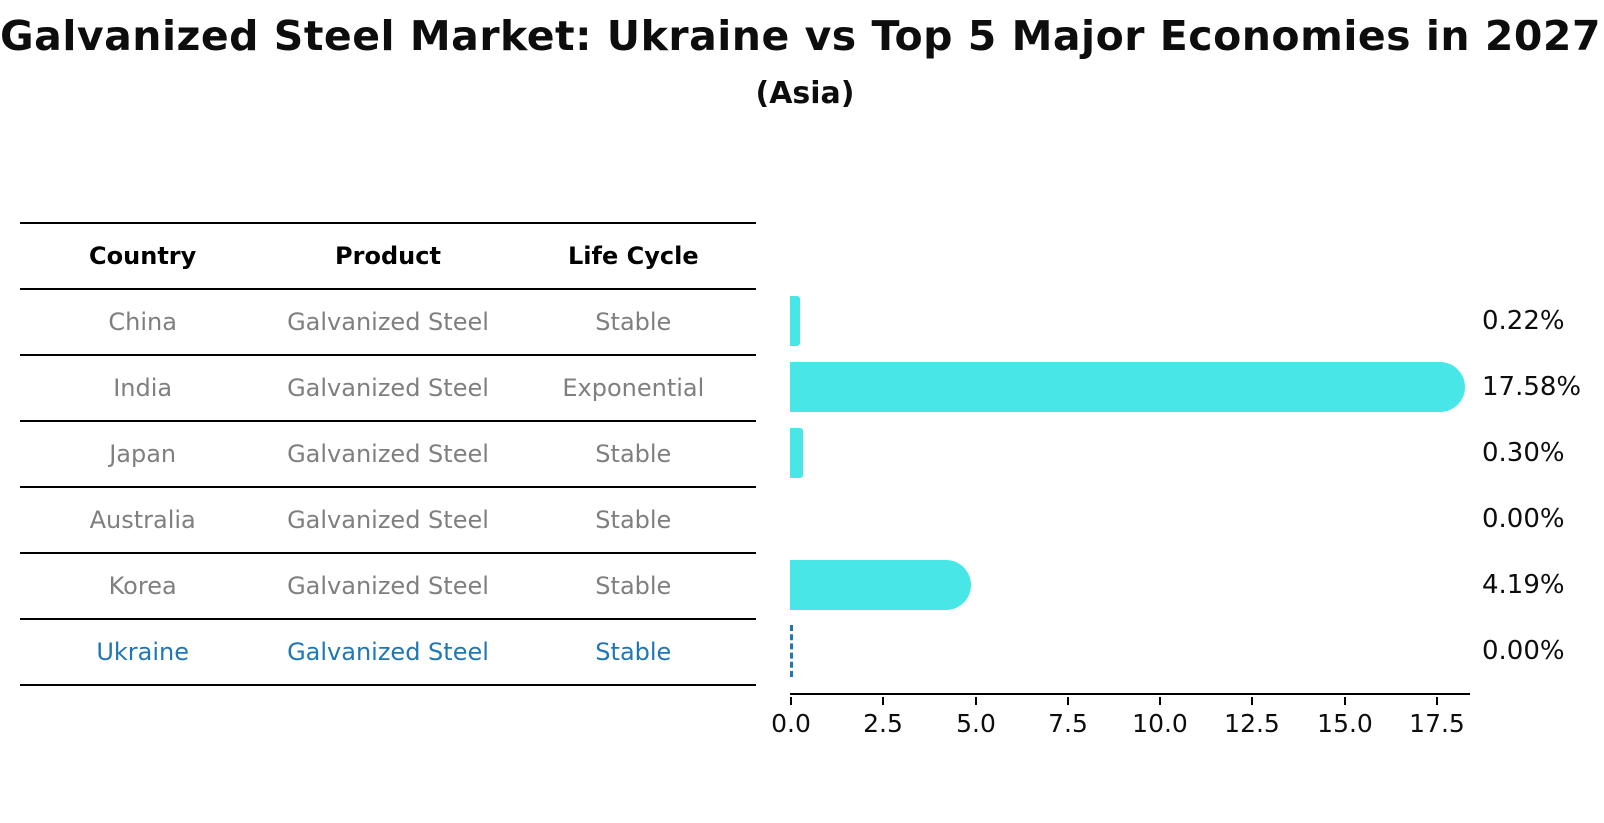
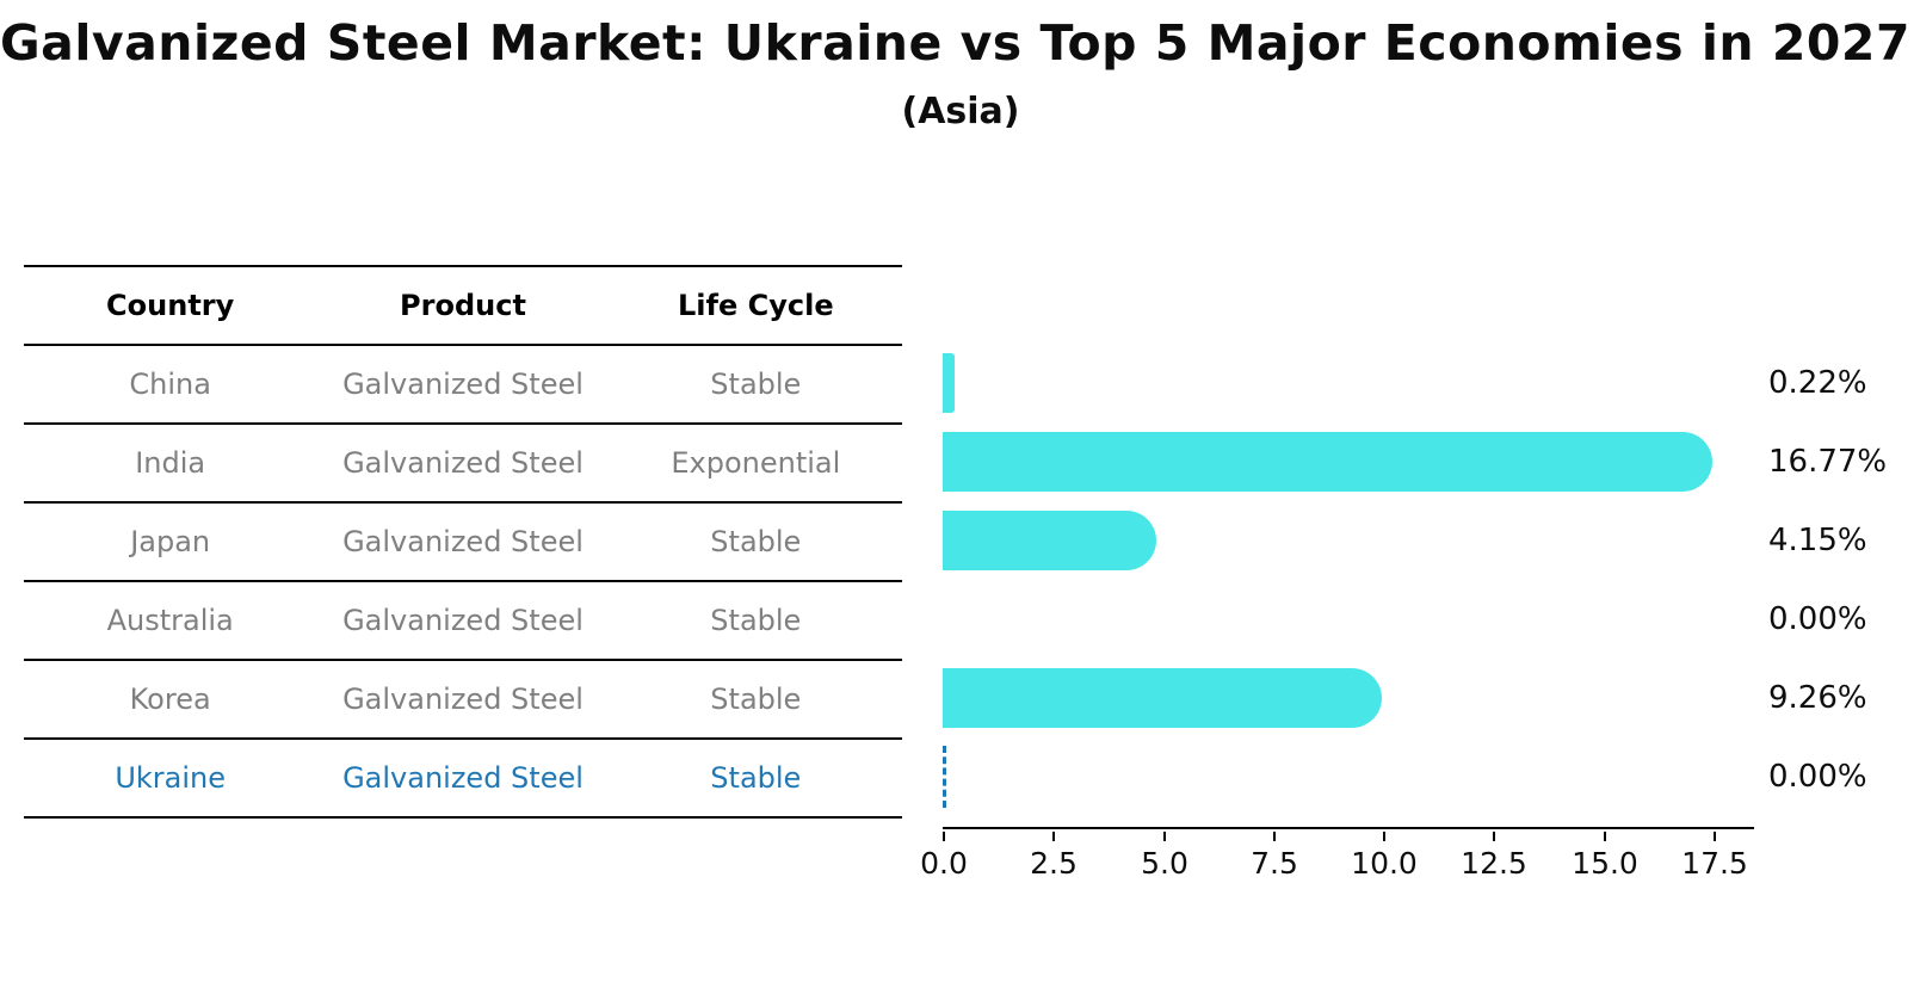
India: 17.58% -> 16.77%
Japan: 0.30% -> 4.15%
Korea: 4.19% -> 9.26%
